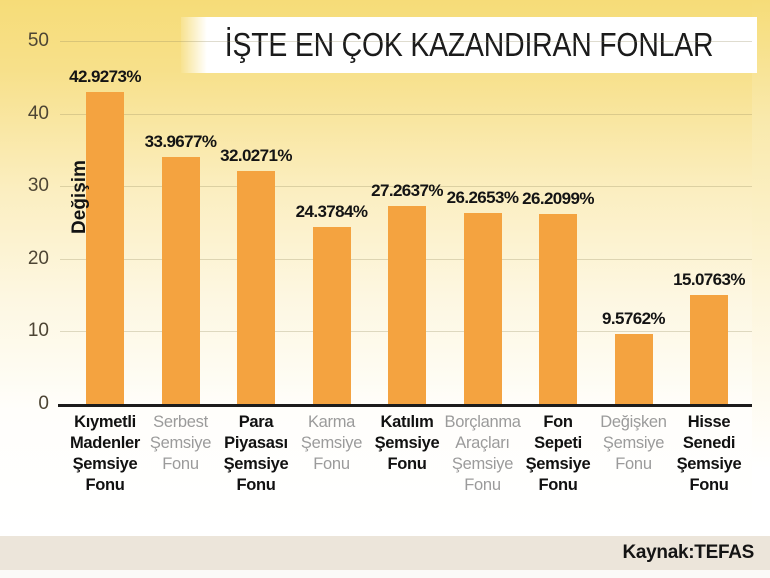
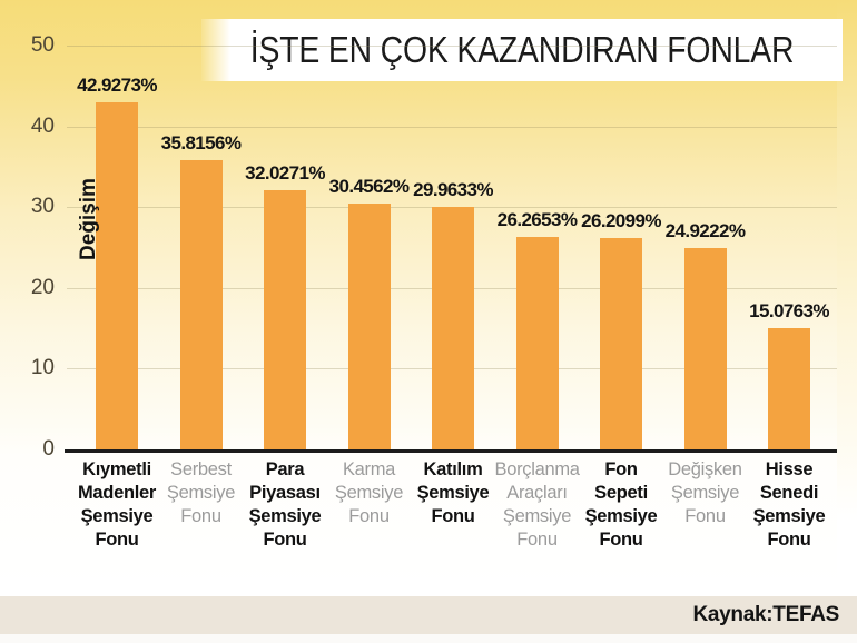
Serbest Şemsiye Fonu: 33.9677% -> 35.8156%
Karma Şemsiye Fonu: 24.3784% -> 30.4562%
Katılım Şemsiye Fonu: 27.2637% -> 29.9633%
Değişken Şemsiye Fonu: 9.5762% -> 24.9222%
